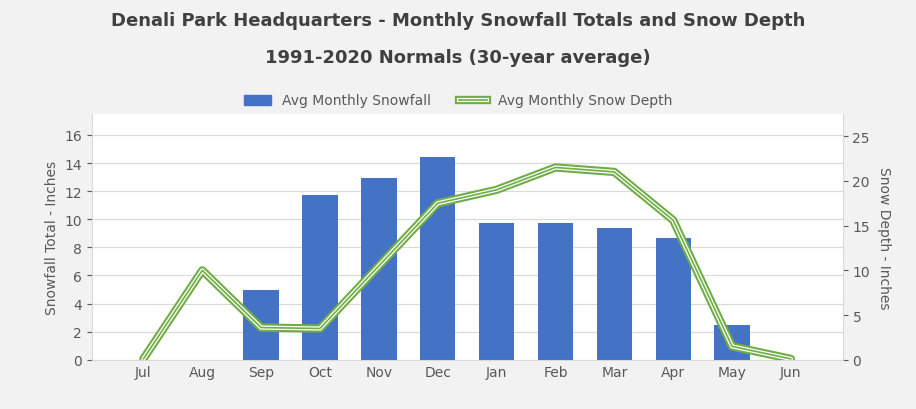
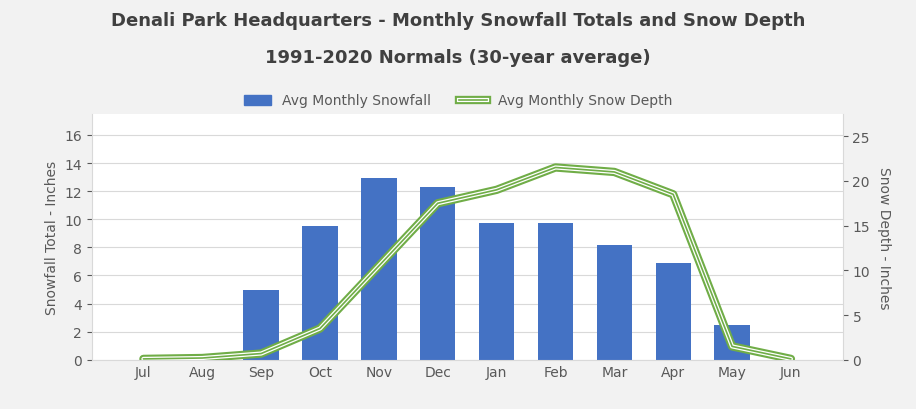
Avg Monthly Snow Depth/Aug: 10.0 -> 0.2
Avg Monthly Snow Depth/Sep: 3.6 -> 0.7
Avg Monthly Snowfall/Oct: 11.7 -> 9.5
Avg Monthly Snowfall/Dec: 14.4 -> 12.3
Avg Monthly Snowfall/Mar: 9.4 -> 8.2
Avg Monthly Snowfall/Apr: 8.7 -> 6.9
Avg Monthly Snow Depth/Apr: 15.6 -> 18.5
